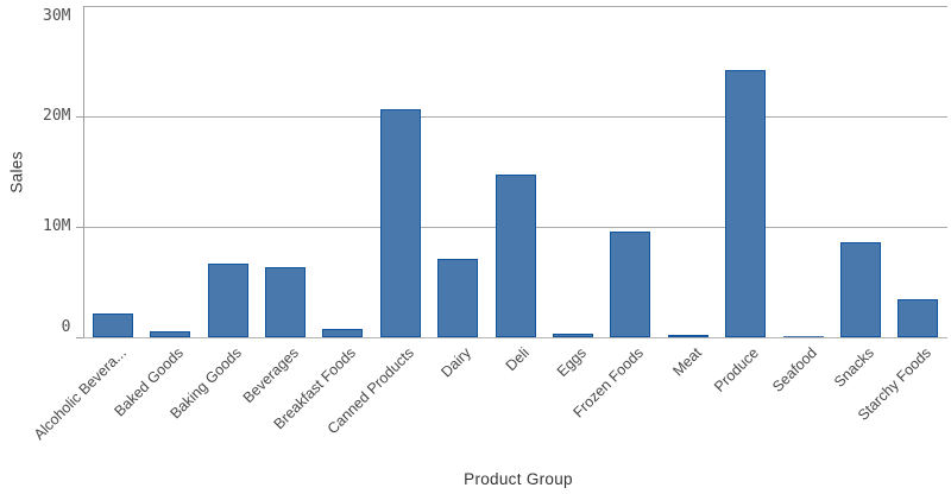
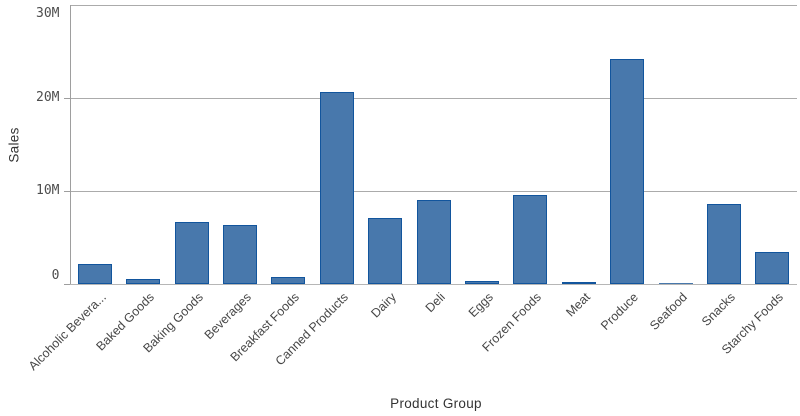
Deli: 15M -> 9M
